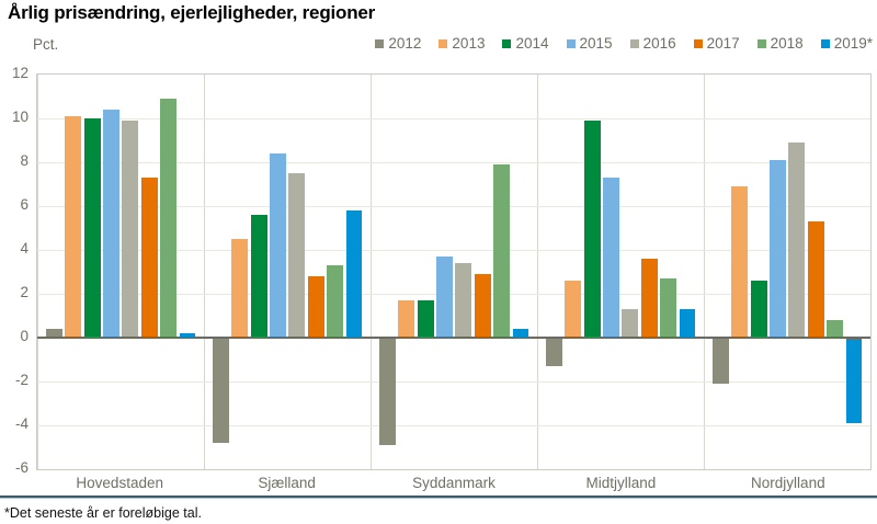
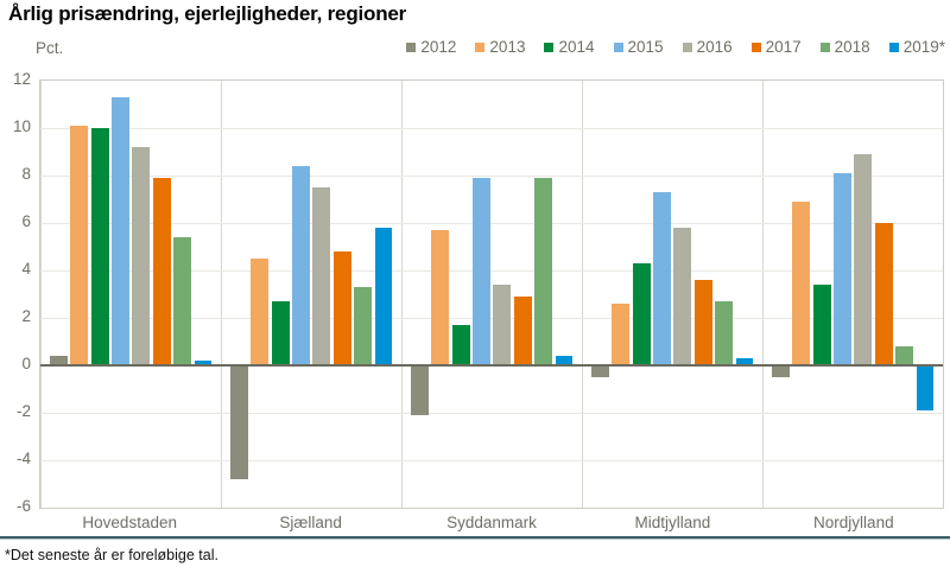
2015/Hovedstaden: 10.4 -> 11.3
2016/Hovedstaden: 9.9 -> 9.2
2017/Hovedstaden: 7.3 -> 7.9
2018/Hovedstaden: 10.9 -> 5.4
2014/Sjælland: 5.6 -> 2.7
2017/Sjælland: 2.8 -> 4.8
2012/Syddanmark: -4.9 -> -2.1
2013/Syddanmark: 1.7 -> 5.7
2015/Syddanmark: 3.7 -> 7.9
2012/Midtjylland: -1.3 -> -0.5
2014/Midtjylland: 9.9 -> 4.3
2016/Midtjylland: 1.3 -> 5.8
2019*/Midtjylland: 1.3 -> 0.3
2012/Nordjylland: -2.1 -> -0.5
2014/Nordjylland: 2.6 -> 3.4
2017/Nordjylland: 5.3 -> 6.0
2019*/Nordjylland: -3.9 -> -1.9
